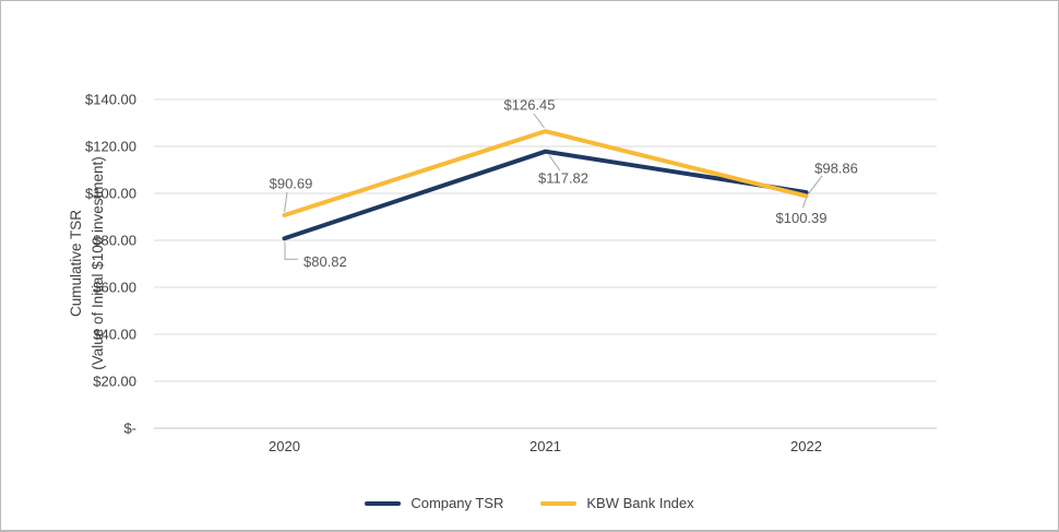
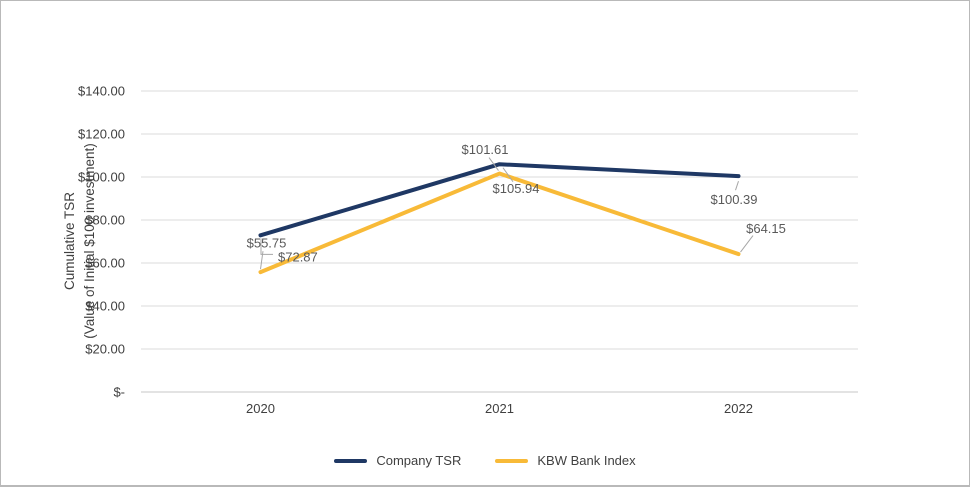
Company TSR/2020: $80.82 -> $72.87
KBW Bank Index/2020: $90.69 -> $55.75
Company TSR/2021: $117.82 -> $105.94
KBW Bank Index/2021: $126.45 -> $101.61
KBW Bank Index/2022: $98.86 -> $64.15
